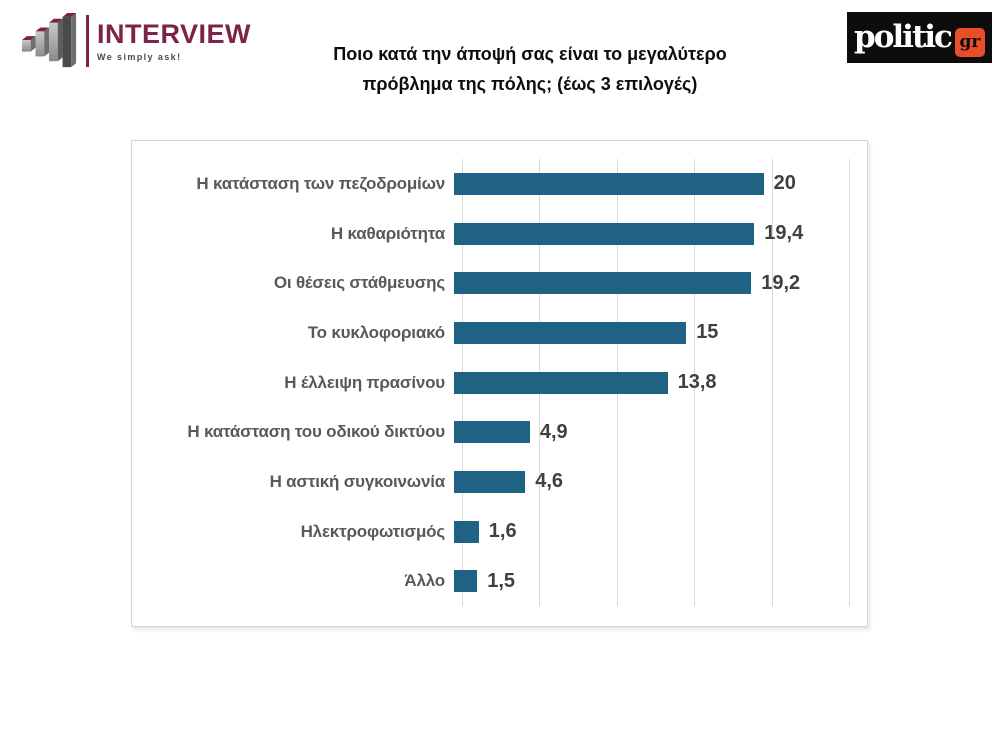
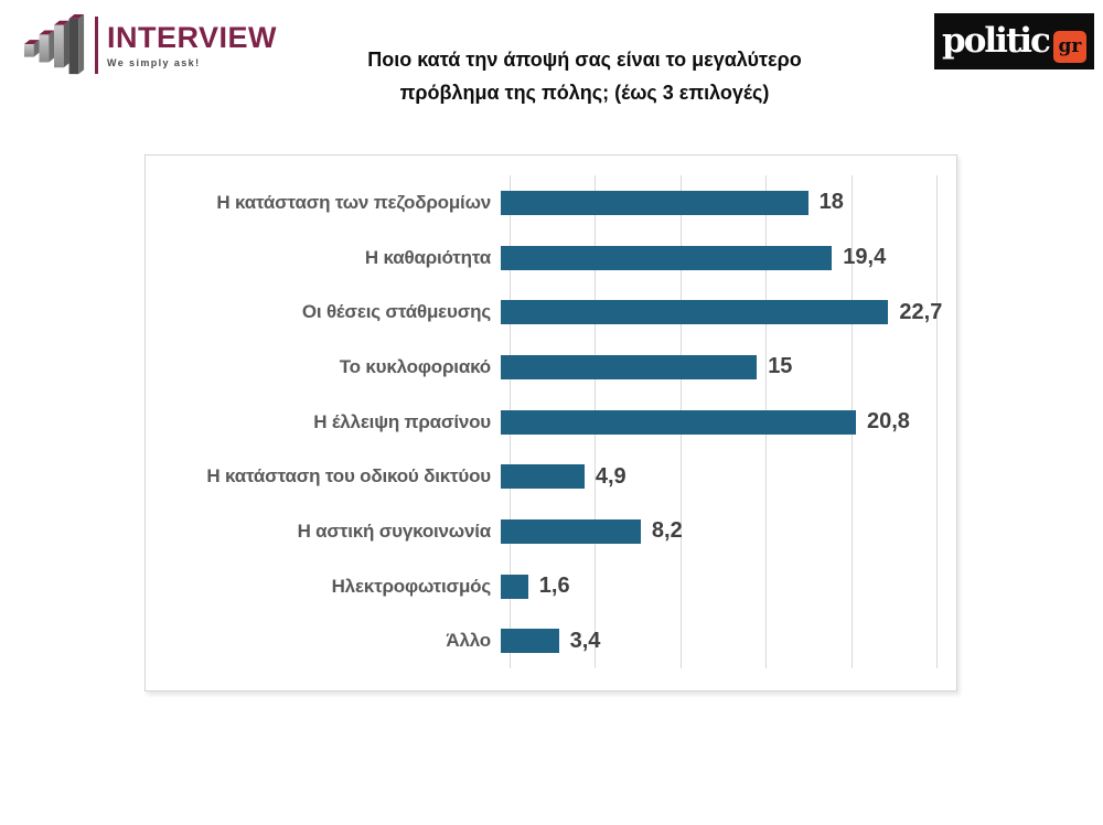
Η κατάσταση των πεζοδρομίων: 20 -> 18
Οι θέσεις στάθμευσης: 19,2 -> 22,7
Η έλλειψη πρασίνου: 13,8 -> 20,8
Η αστική συγκοινωνία: 4,6 -> 8,2
Άλλο: 1,5 -> 3,4
